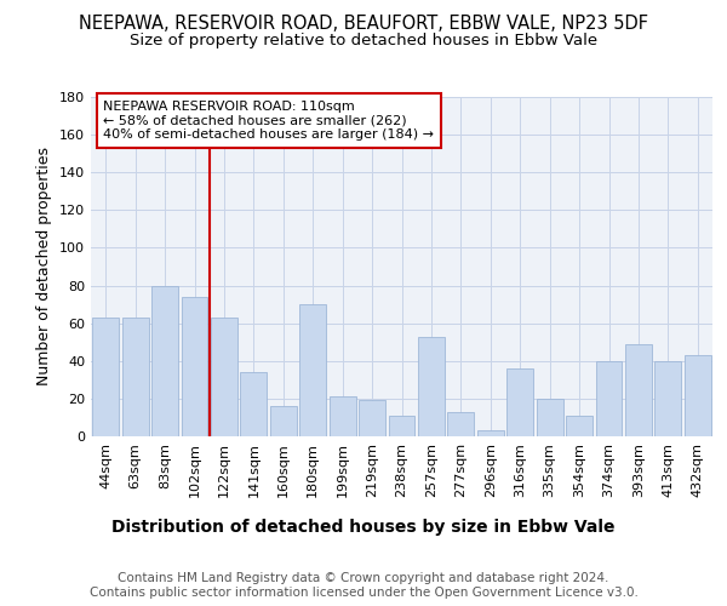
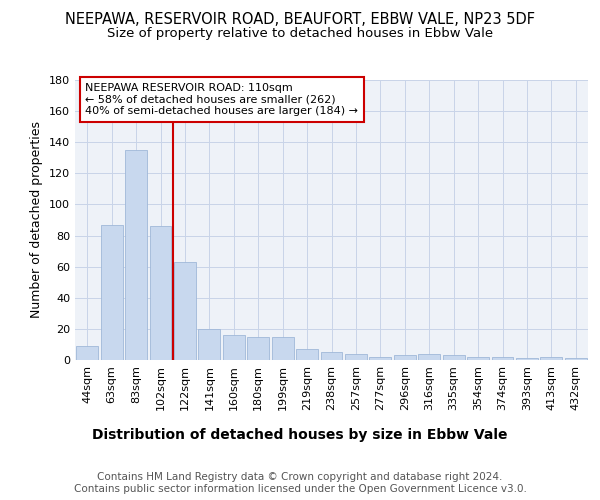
44sqm: 63 -> 9
63sqm: 63 -> 87
83sqm: 80 -> 135
102sqm: 74 -> 86
141sqm: 34 -> 20
180sqm: 70 -> 15
199sqm: 21 -> 15
219sqm: 19 -> 7
238sqm: 11 -> 5
257sqm: 53 -> 4
277sqm: 13 -> 2
316sqm: 36 -> 4
335sqm: 20 -> 3
354sqm: 11 -> 2
374sqm: 40 -> 2
393sqm: 49 -> 1
413sqm: 40 -> 2
432sqm: 43 -> 1
